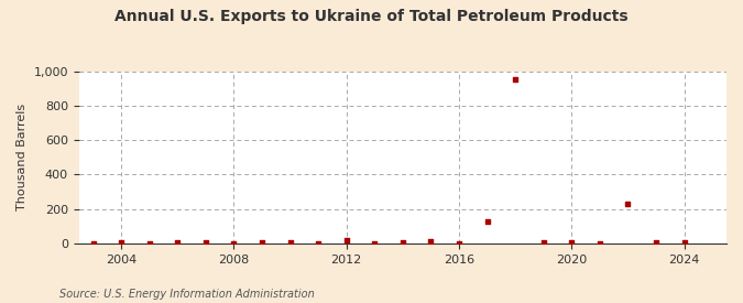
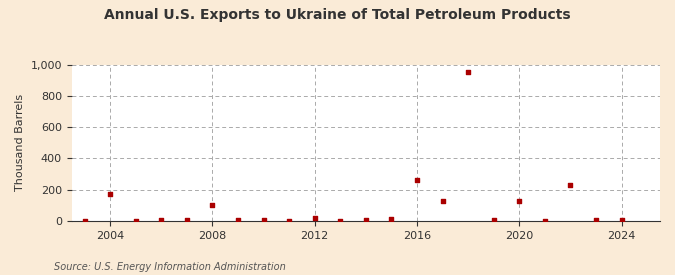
2004: 0 -> 170
2008: 0 -> 100
2016: 0 -> 260
2020: 10 -> 130
